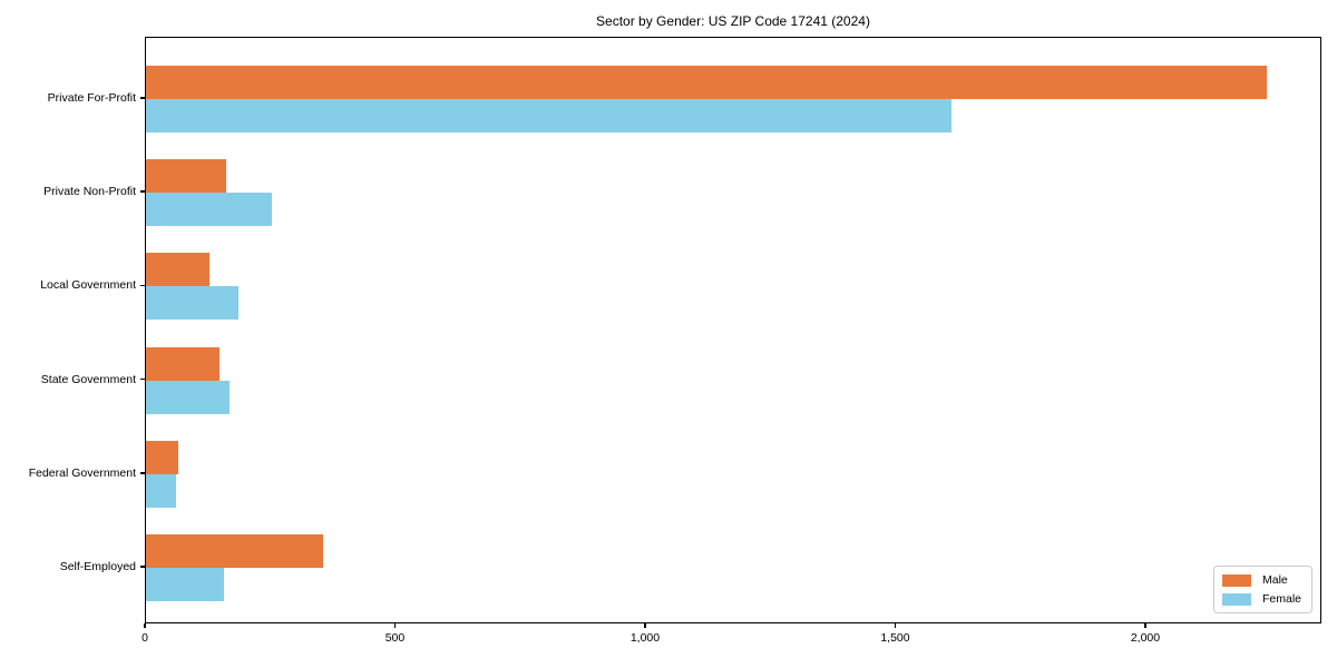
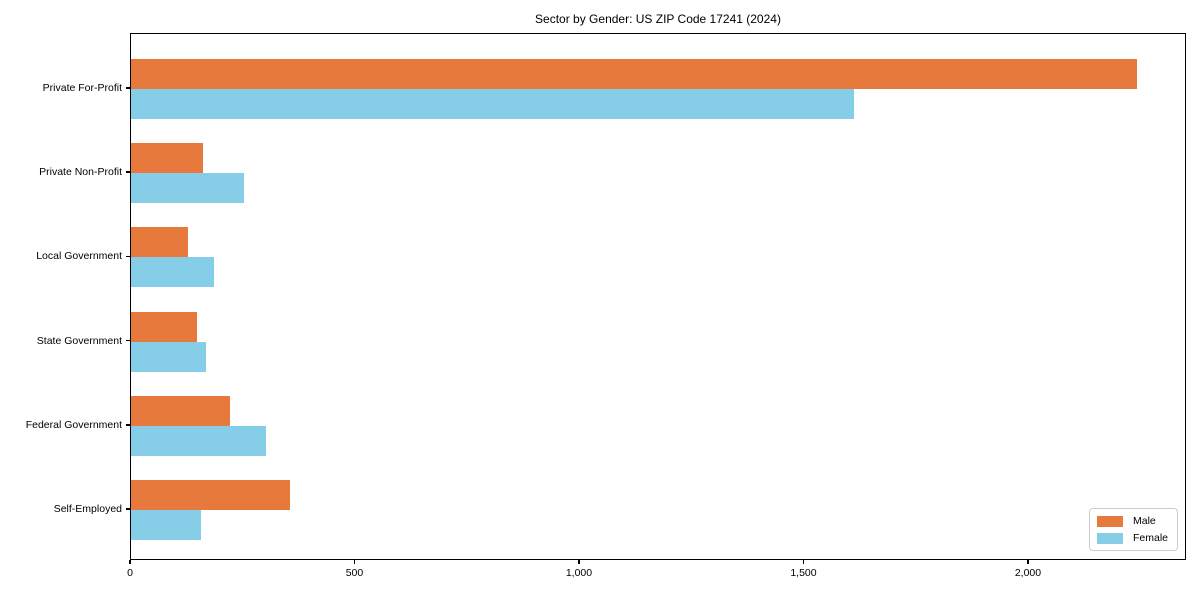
Male/Federal Government: 60 -> 220
Female/Federal Government: 60 -> 300
